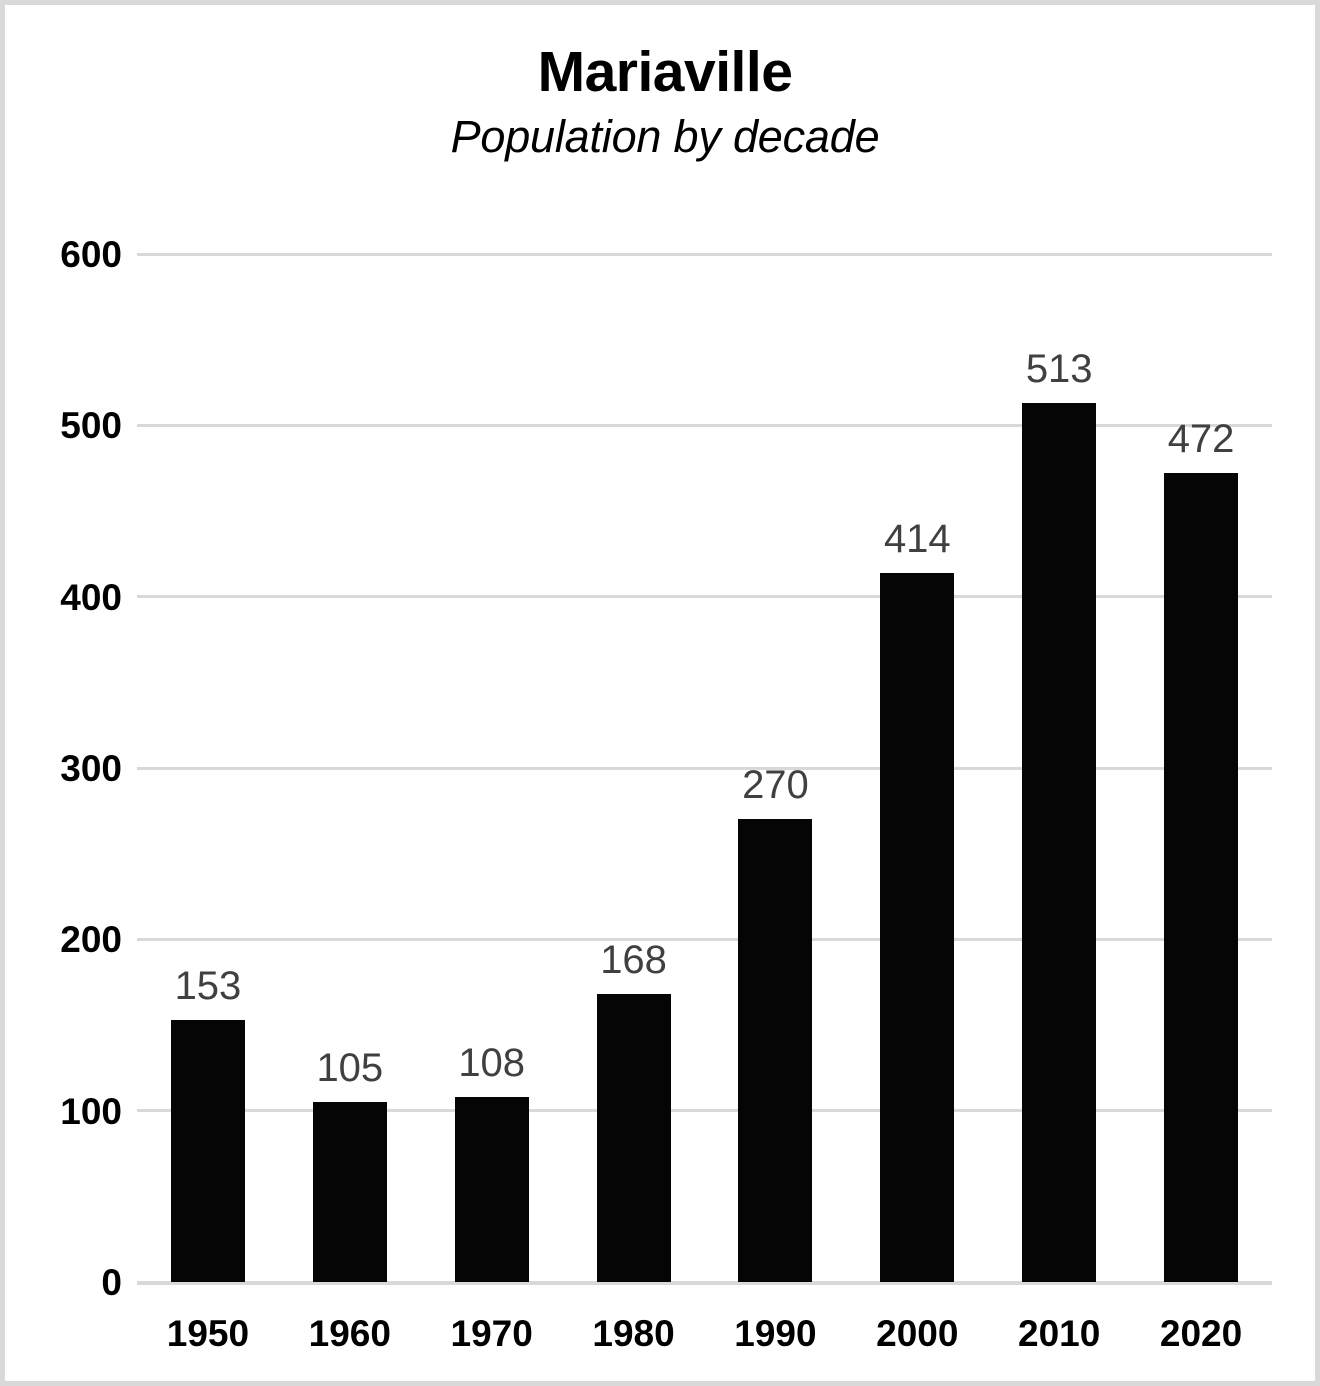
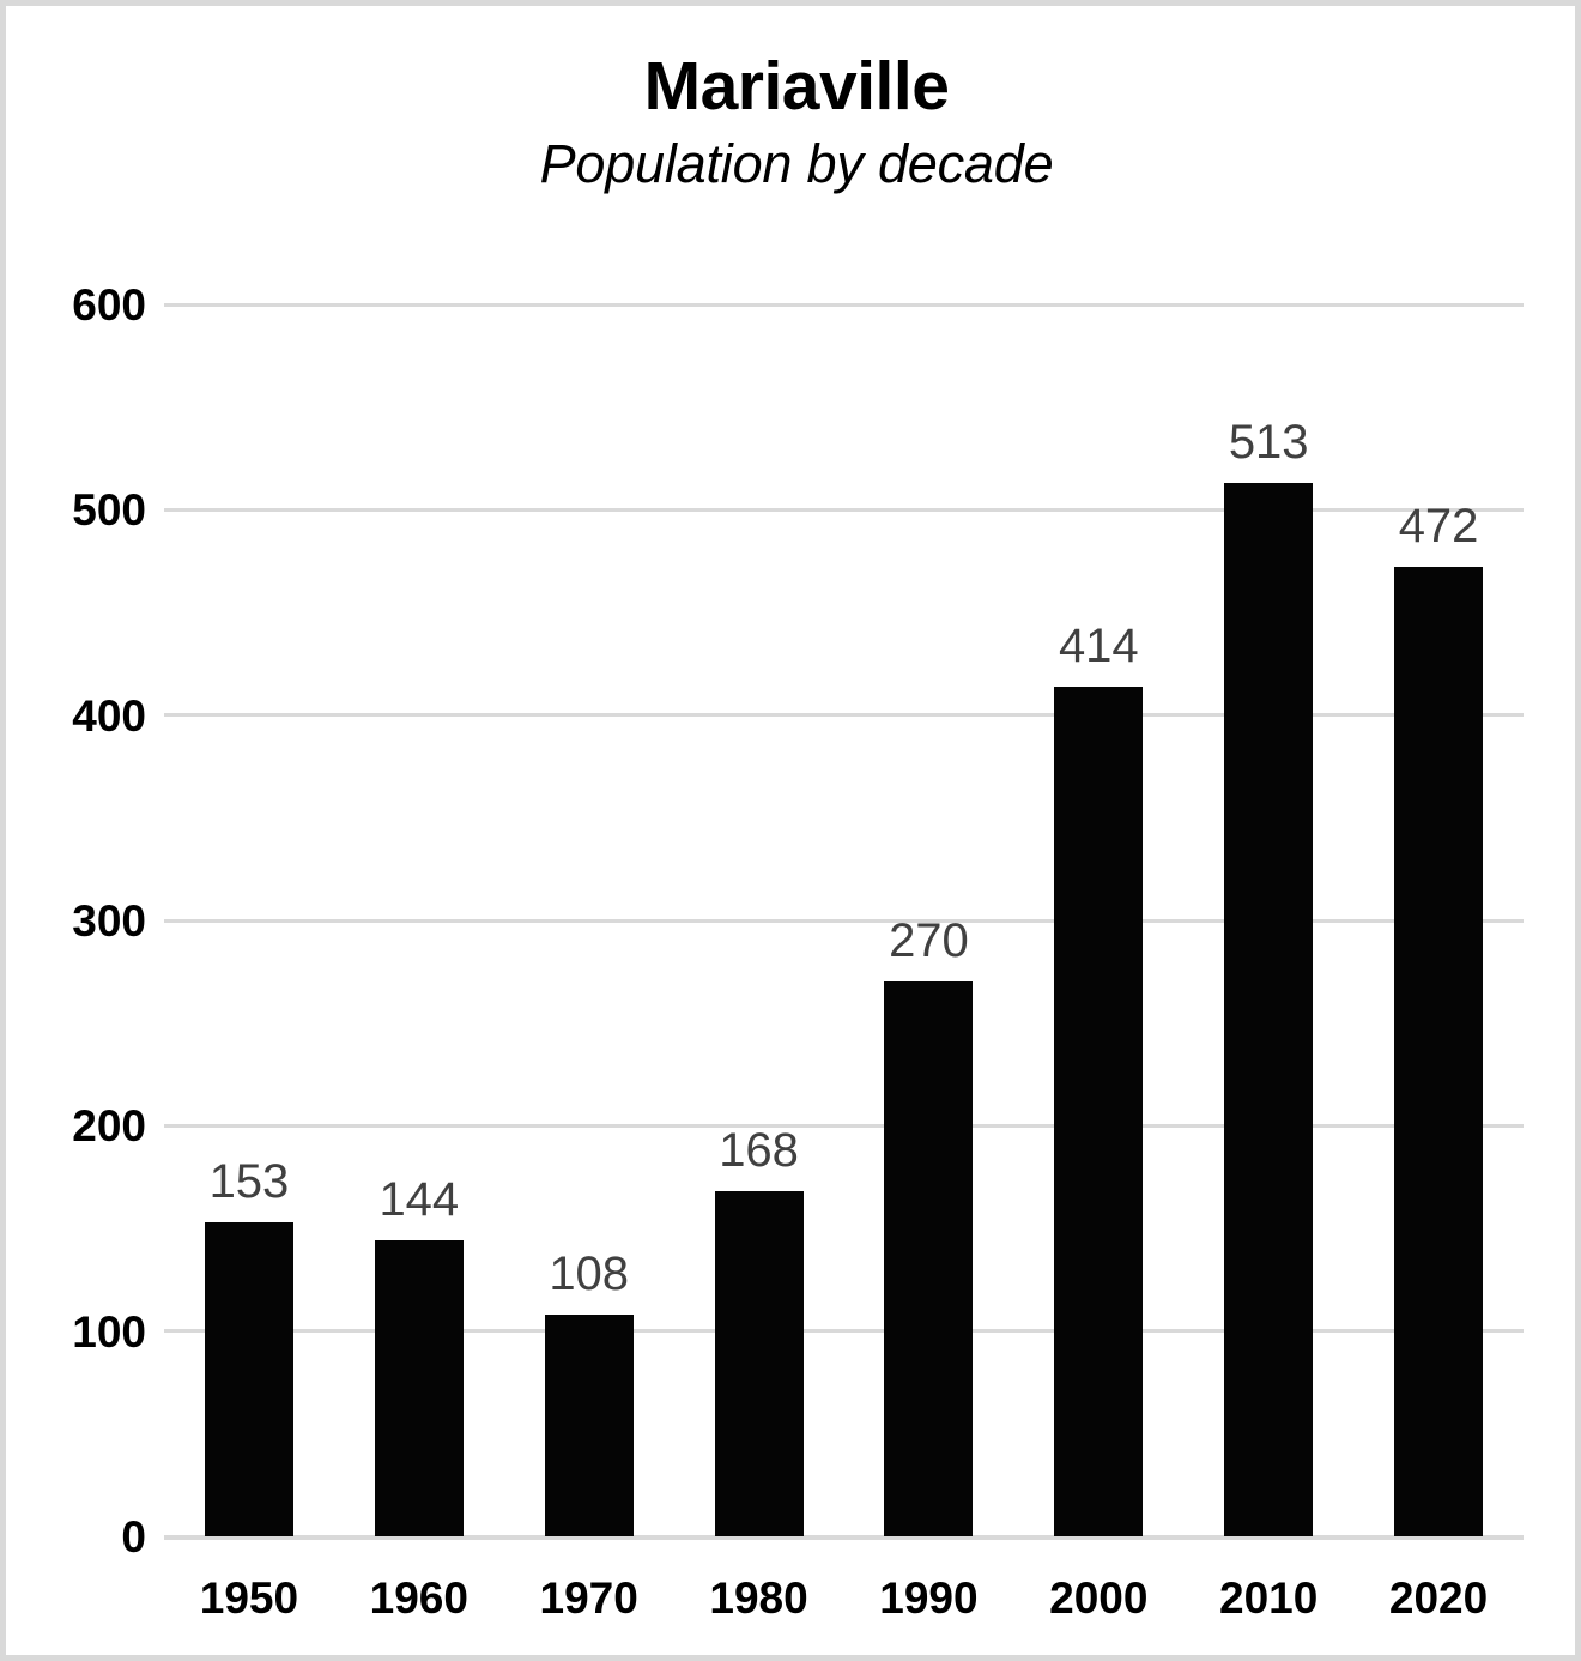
1960: 105 -> 144
